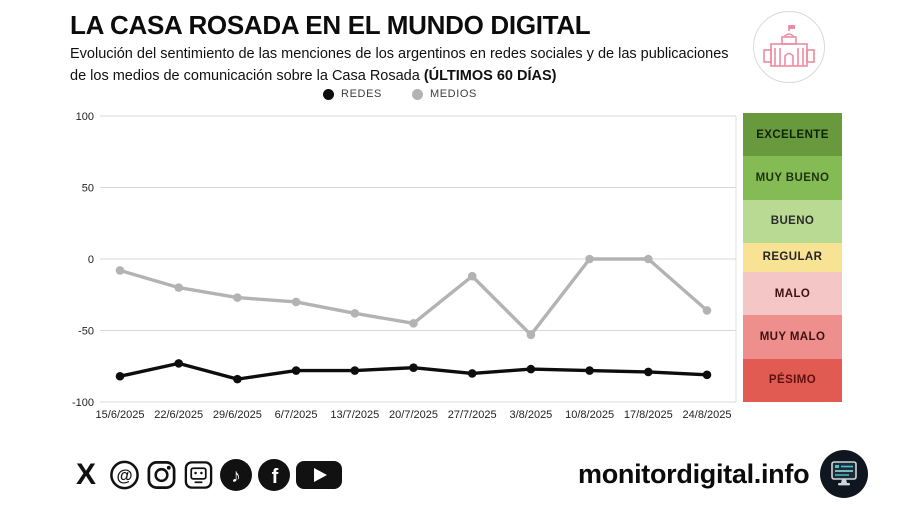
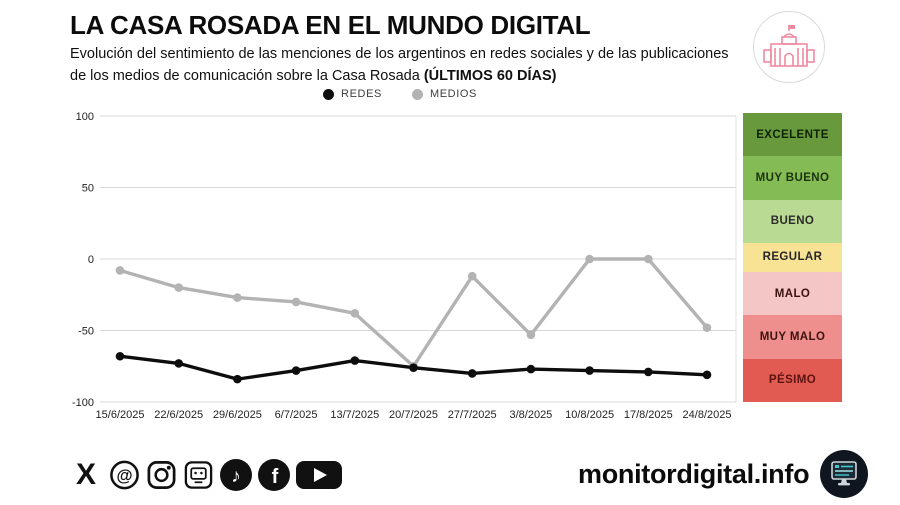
REDES/15/6/2025: -82 -> -68
REDES/13/7/2025: -78 -> -71
MEDIOS/20/7/2025: -45 -> -75
MEDIOS/24/8/2025: -36 -> -48
